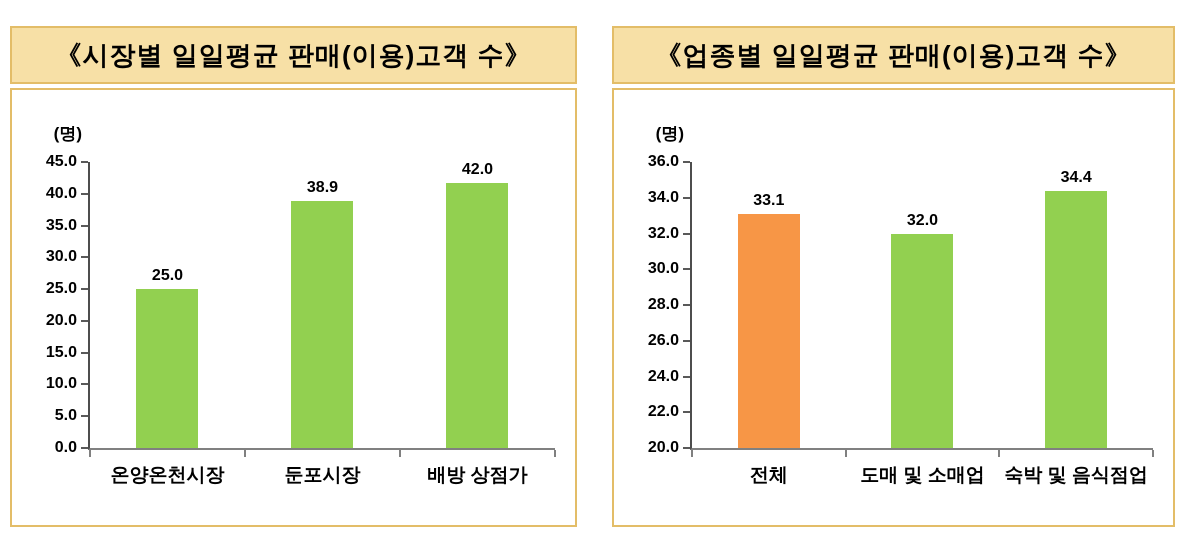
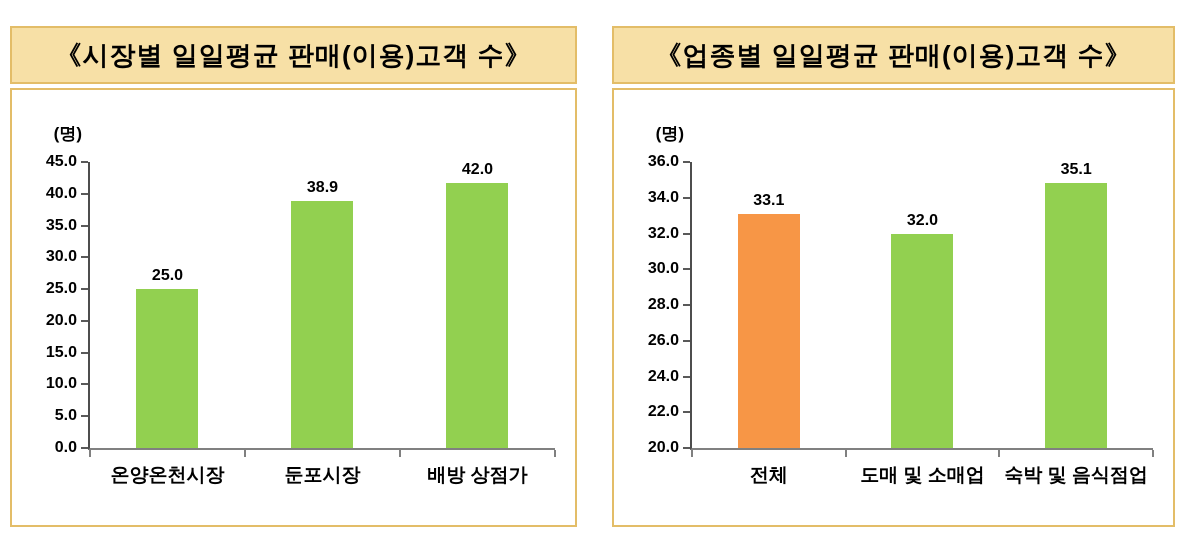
《업종별 일일평균 판매(이용)고객 수》/숙박 및 음식점업: 34.4 -> 35.1
